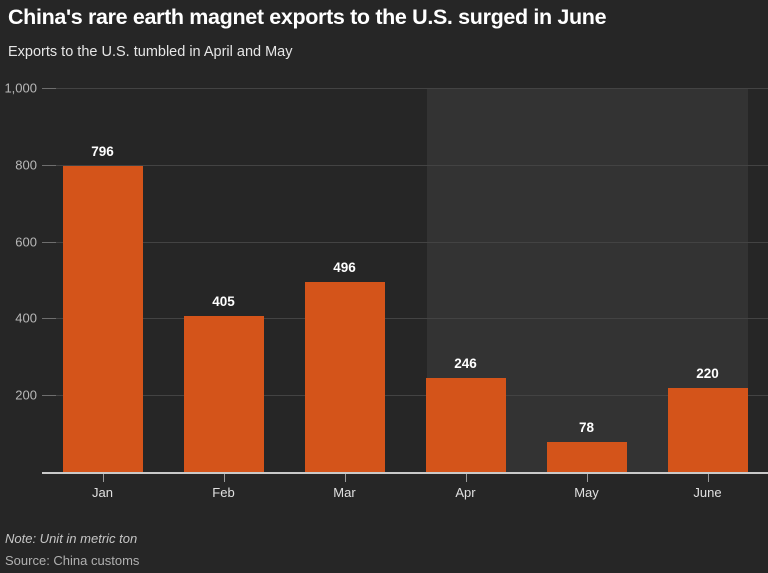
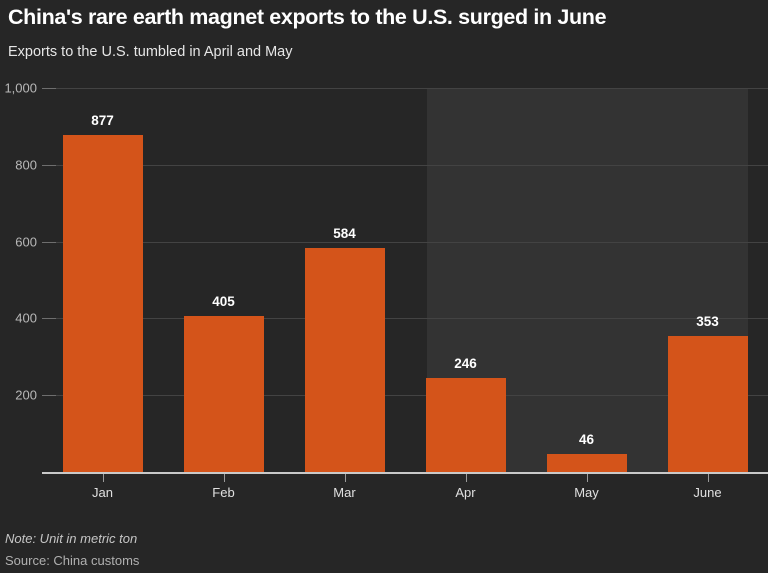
Jan: 796 -> 877
Mar: 496 -> 584
May: 78 -> 46
June: 220 -> 353
